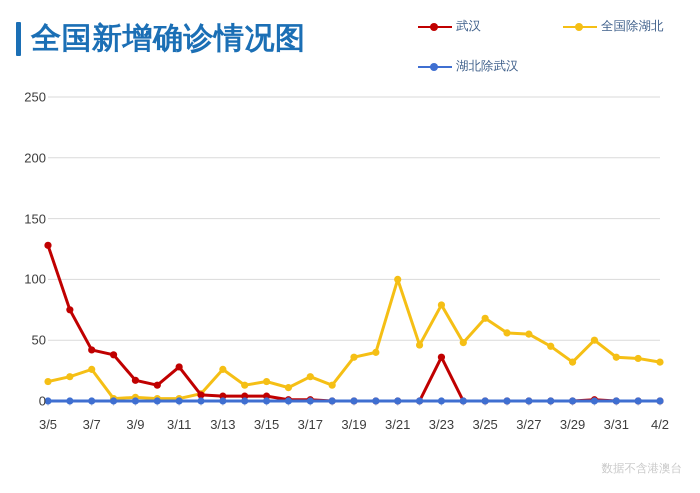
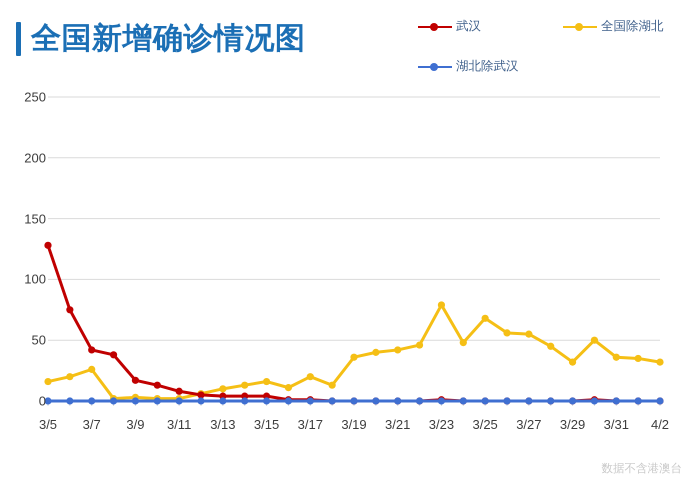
武汉/3/11: 28 -> 8
全国除湖北/3/13: 26 -> 10
全国除湖北/3/21: 100 -> 42
武汉/3/23: 36 -> 1
